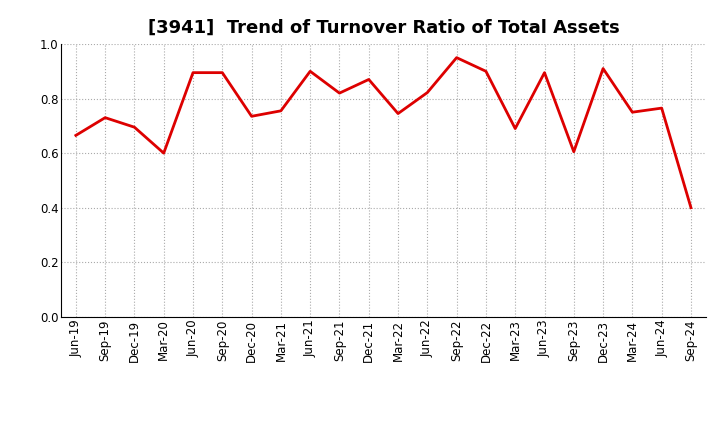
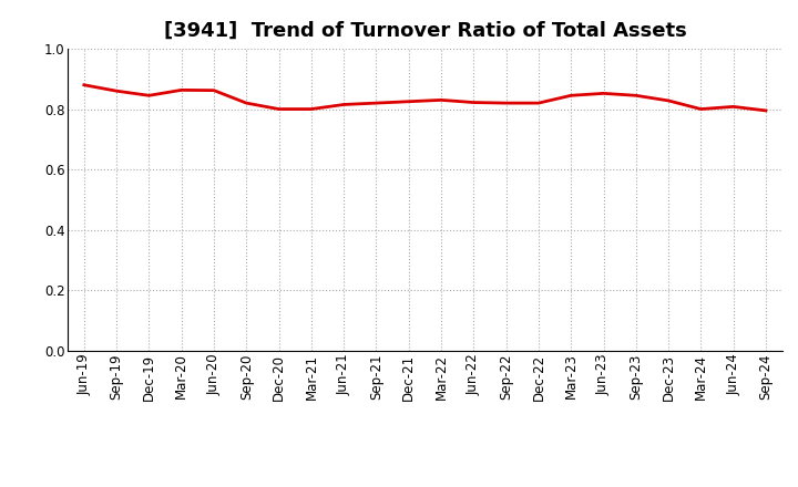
Jun-19: 0.665 -> 0.880
Sep-19: 0.730 -> 0.860
Dec-19: 0.695 -> 0.845
Mar-20: 0.600 -> 0.863
Jun-20: 0.895 -> 0.862
Sep-20: 0.895 -> 0.820
Dec-20: 0.735 -> 0.800
Mar-21: 0.755 -> 0.800
Jun-21: 0.900 -> 0.815
Dec-21: 0.870 -> 0.825
Mar-22: 0.745 -> 0.830
Sep-22: 0.950 -> 0.820
Dec-22: 0.900 -> 0.820
Mar-23: 0.690 -> 0.845
Jun-23: 0.895 -> 0.852
Sep-23: 0.605 -> 0.845
Dec-23: 0.910 -> 0.828
Mar-24: 0.750 -> 0.800
Jun-24: 0.765 -> 0.808
Sep-24: 0.400 -> 0.795
